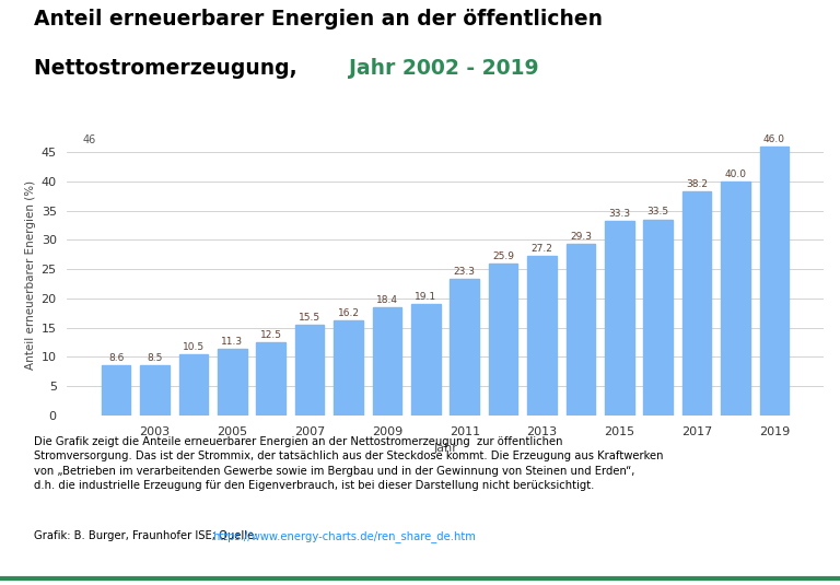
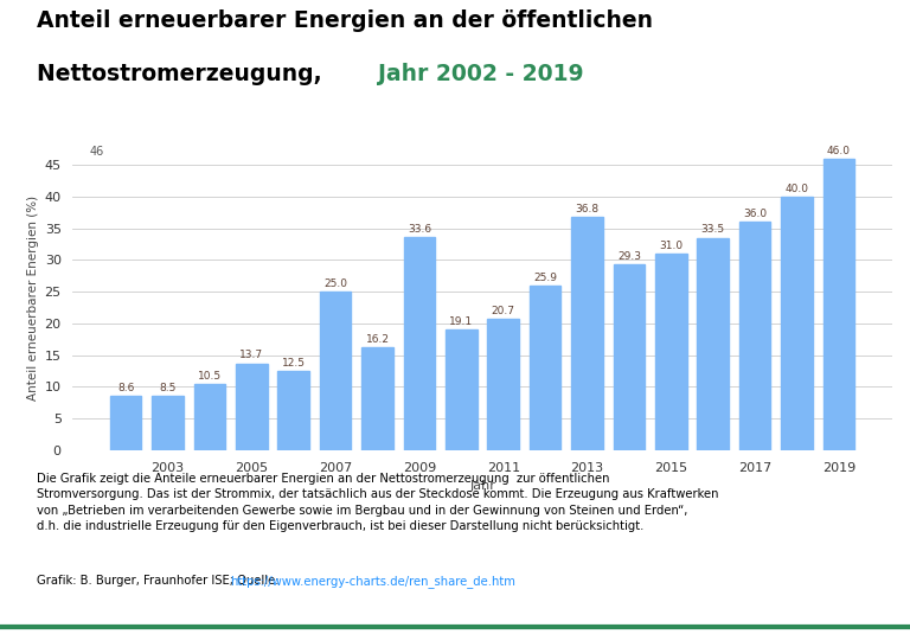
2005: 11.3 -> 13.7
2007: 15.5 -> 25.0
2009: 18.4 -> 33.6
2011: 23.3 -> 20.7
2013: 27.2 -> 36.8
2015: 33.3 -> 31.0
2017: 38.2 -> 36.0
